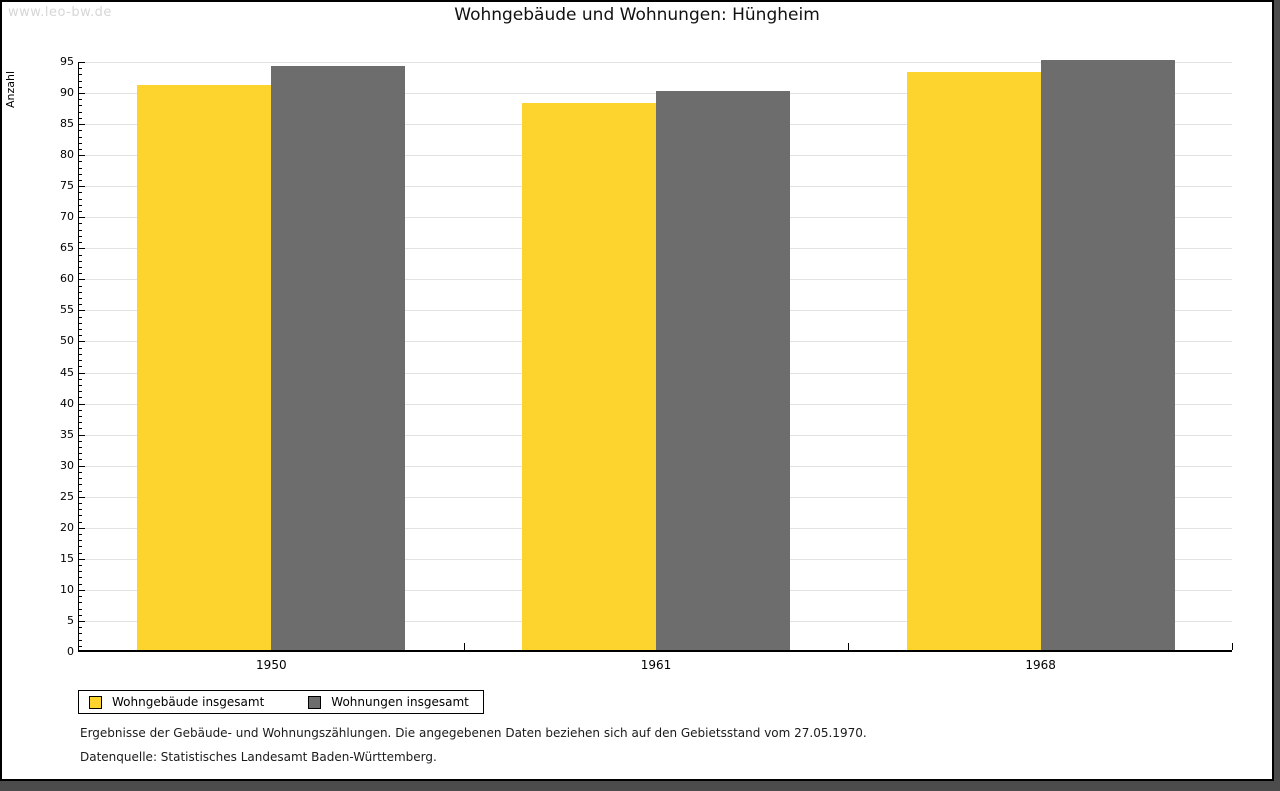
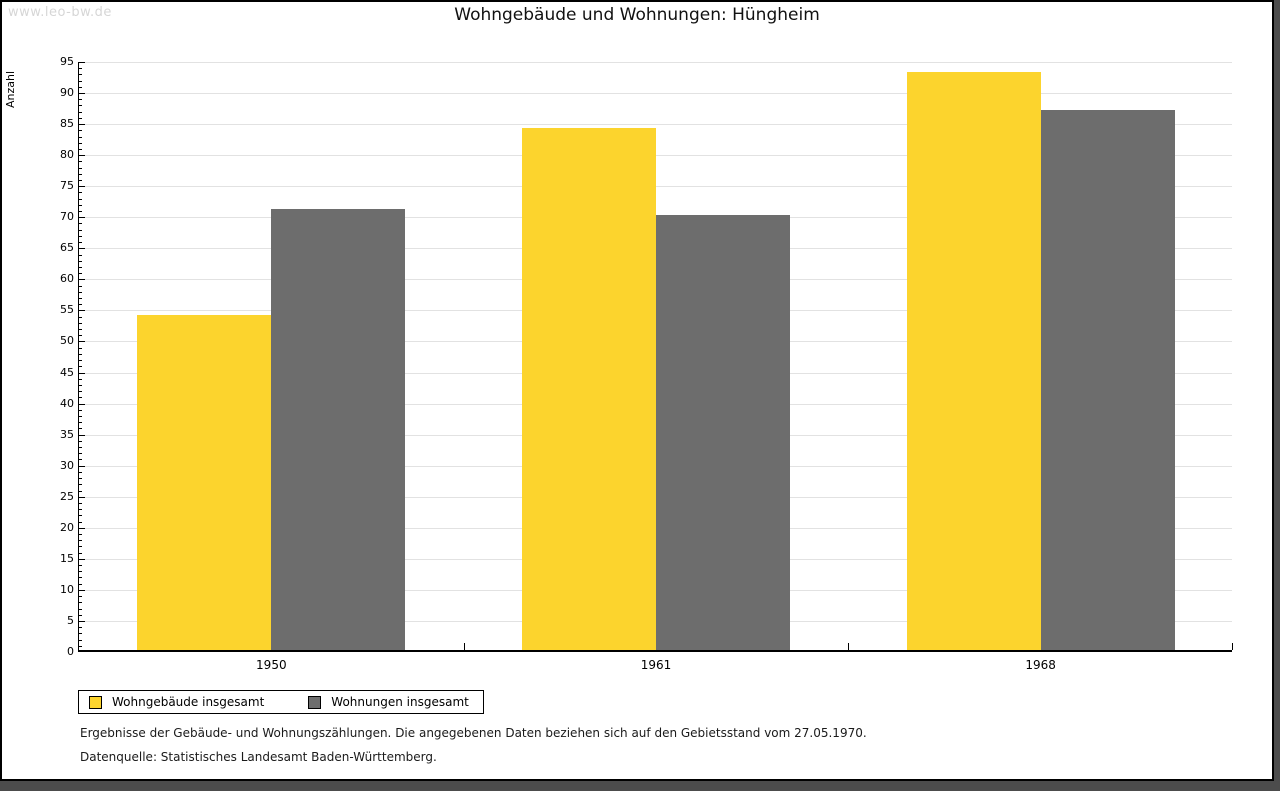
Wohngebäude insgesamt/1950: 91 -> 54
Wohnungen insgesamt/1950: 94 -> 71
Wohngebäude insgesamt/1961: 88 -> 84
Wohnungen insgesamt/1961: 90 -> 70
Wohnungen insgesamt/1968: 95 -> 87
